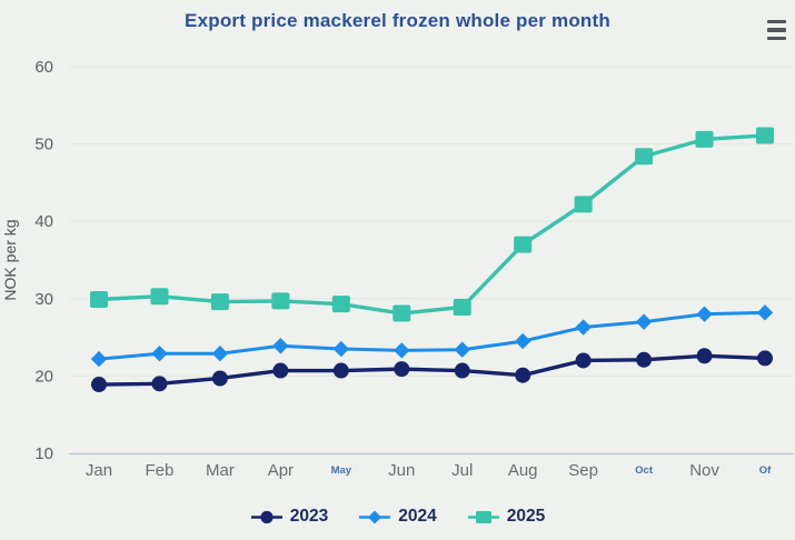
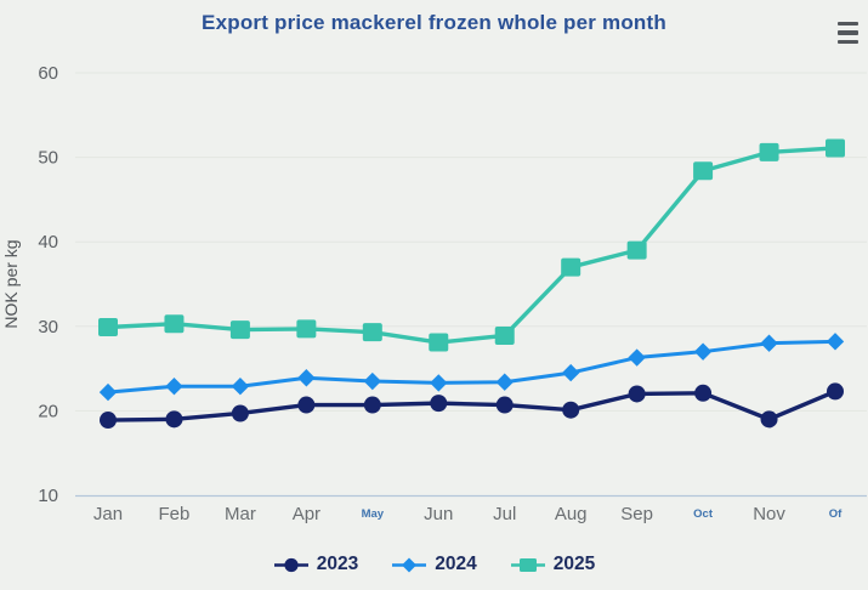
2025/Sep: 42 -> 39
2023/Nov: 23 -> 19
